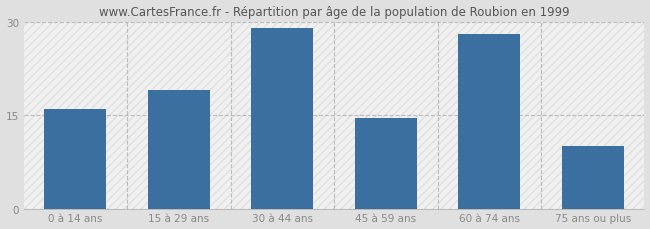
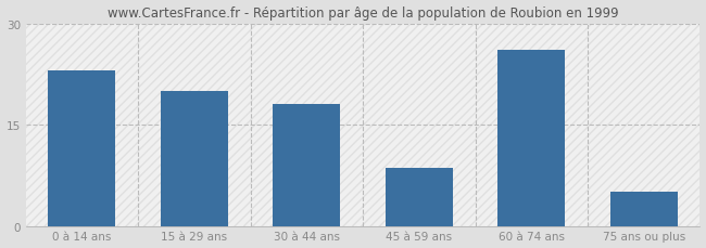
0 à 14 ans: 16.0 -> 23.0
15 à 29 ans: 19.0 -> 20.0
30 à 44 ans: 29.0 -> 18.0
45 à 59 ans: 14.5 -> 8.6
60 à 74 ans: 28.0 -> 26.0
75 ans ou plus: 10.0 -> 5.0
